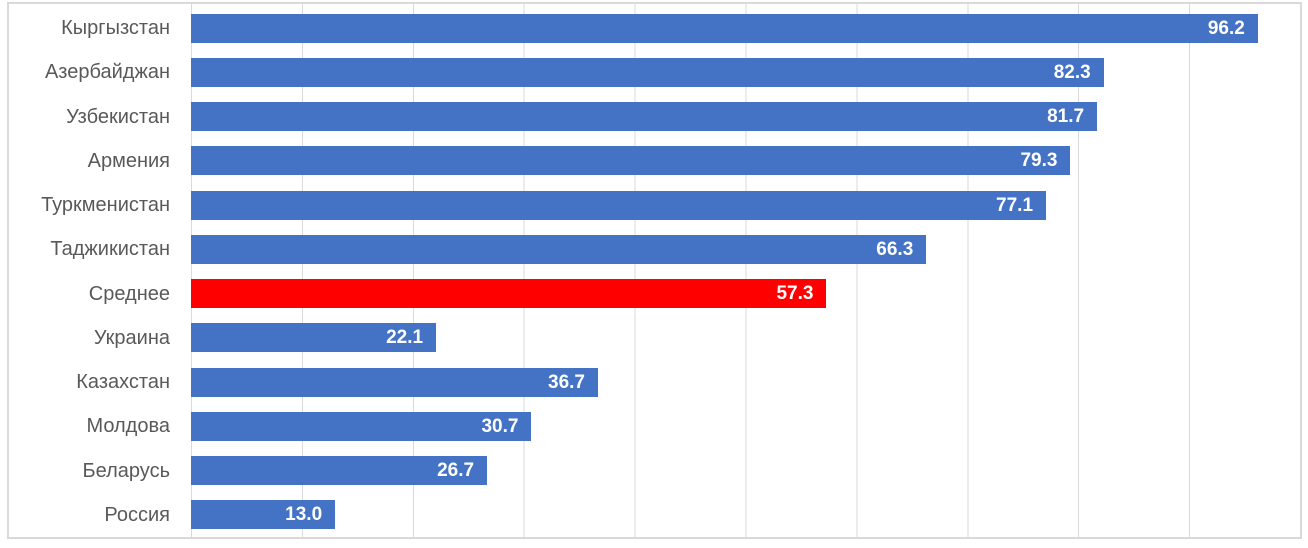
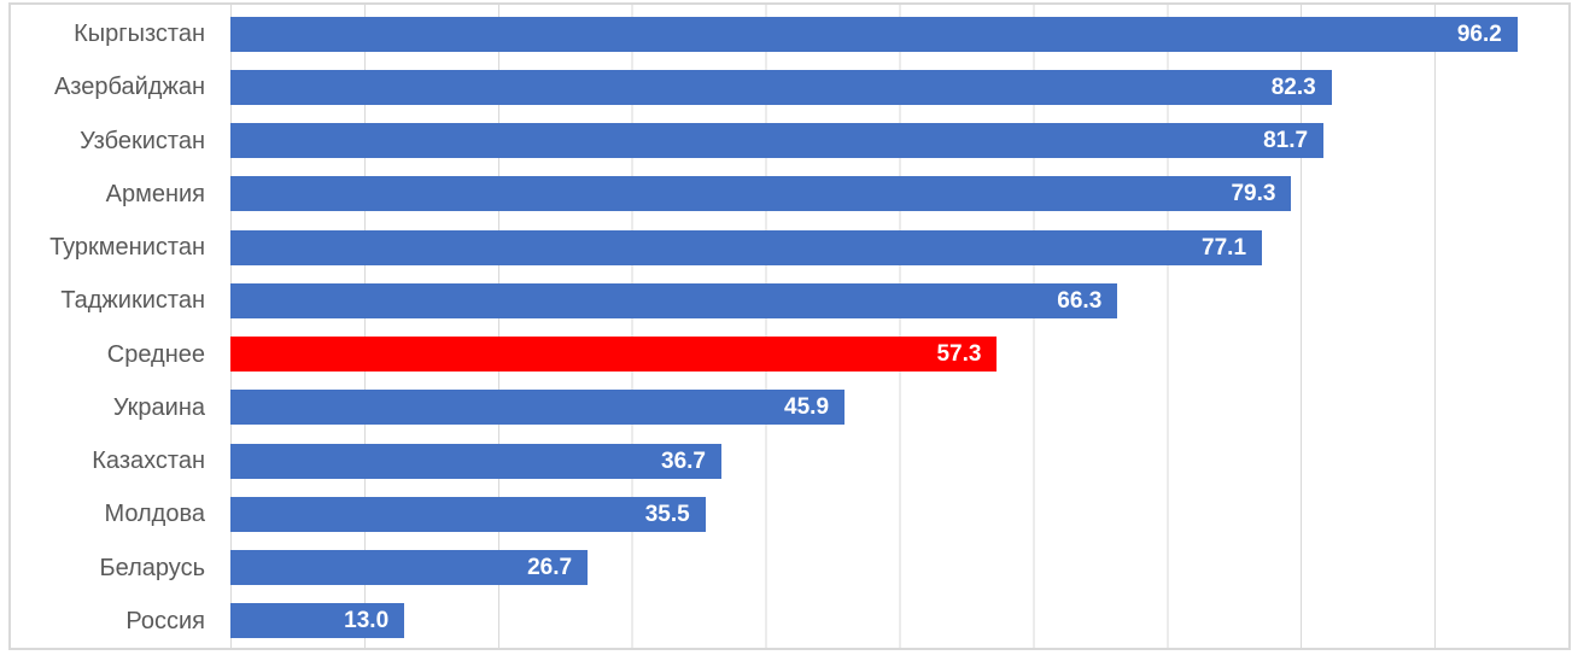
Украина: 22.1 -> 45.9
Молдова: 30.7 -> 35.5
